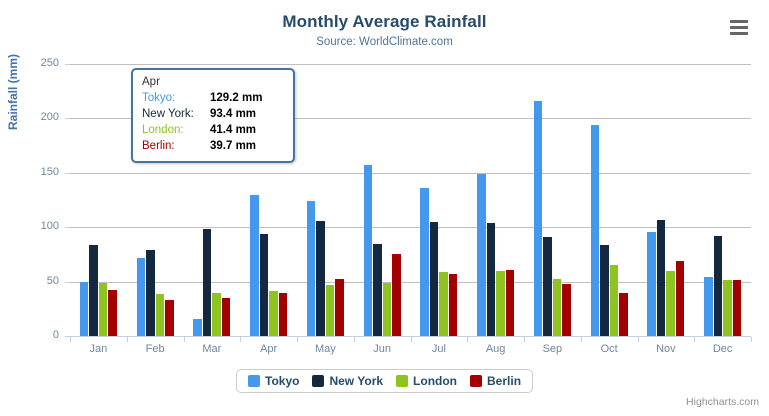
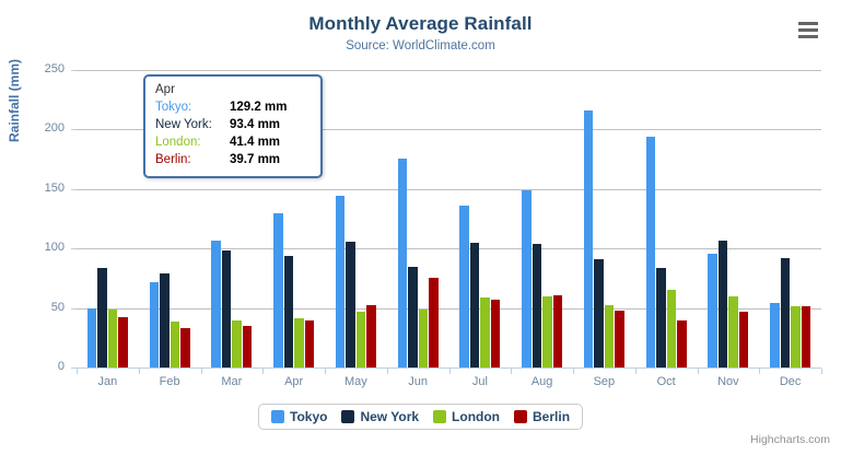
Tokyo/Mar: 16 -> 106
Tokyo/May: 124 -> 144
Tokyo/Jun: 157 -> 176
Berlin/Nov: 69 -> 47
